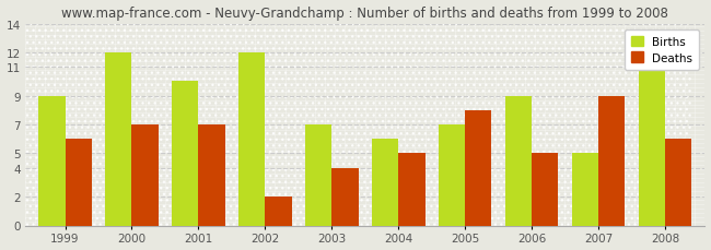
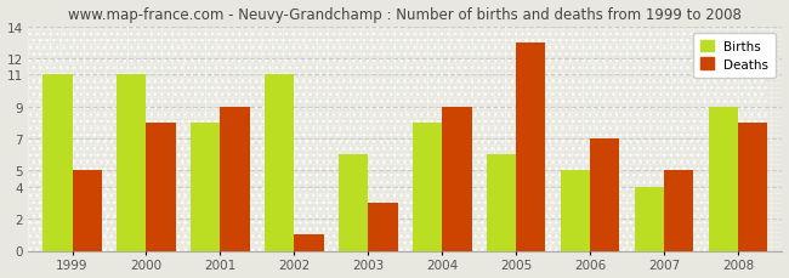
Births/1999: 9 -> 11
Deaths/1999: 6 -> 5
Births/2000: 12 -> 11
Deaths/2000: 7 -> 8
Births/2001: 10 -> 8
Deaths/2001: 7 -> 9
Births/2002: 12 -> 11
Deaths/2002: 2 -> 1
Births/2003: 7 -> 6
Deaths/2003: 4 -> 3
Births/2004: 6 -> 8
Deaths/2004: 5 -> 9
Births/2005: 7 -> 6
Deaths/2005: 8 -> 13
Births/2006: 9 -> 5
Deaths/2006: 5 -> 7
Births/2007: 5 -> 4
Deaths/2007: 9 -> 5
Births/2008: 11 -> 9
Deaths/2008: 6 -> 8
